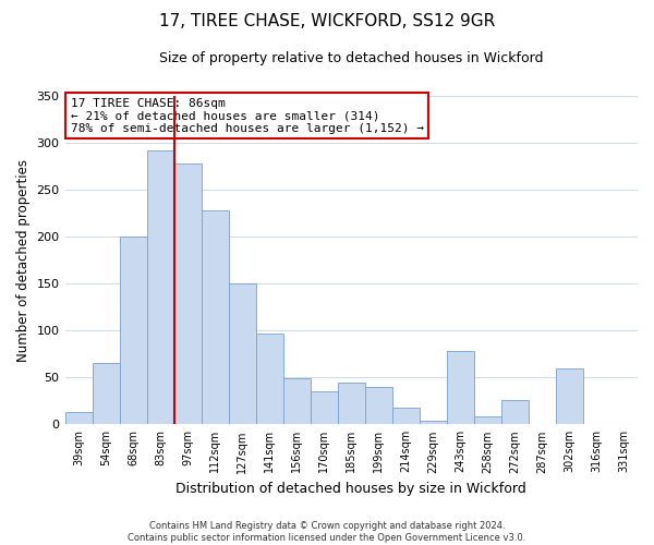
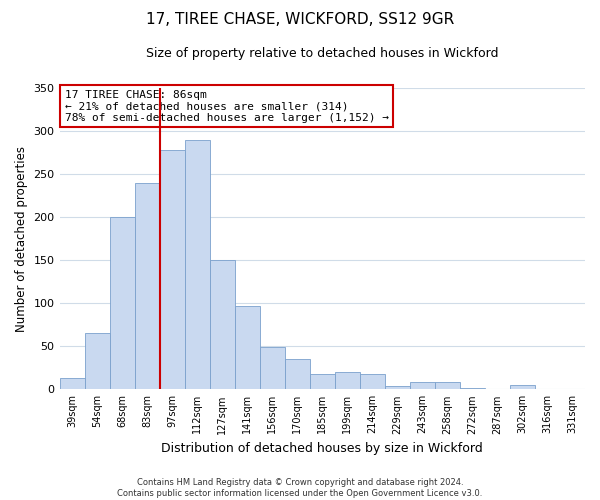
83sqm: 292 -> 240
112sqm: 228 -> 290
185sqm: 44 -> 18
199sqm: 40 -> 20
243sqm: 78 -> 8
272sqm: 26 -> 2
302sqm: 60 -> 5
